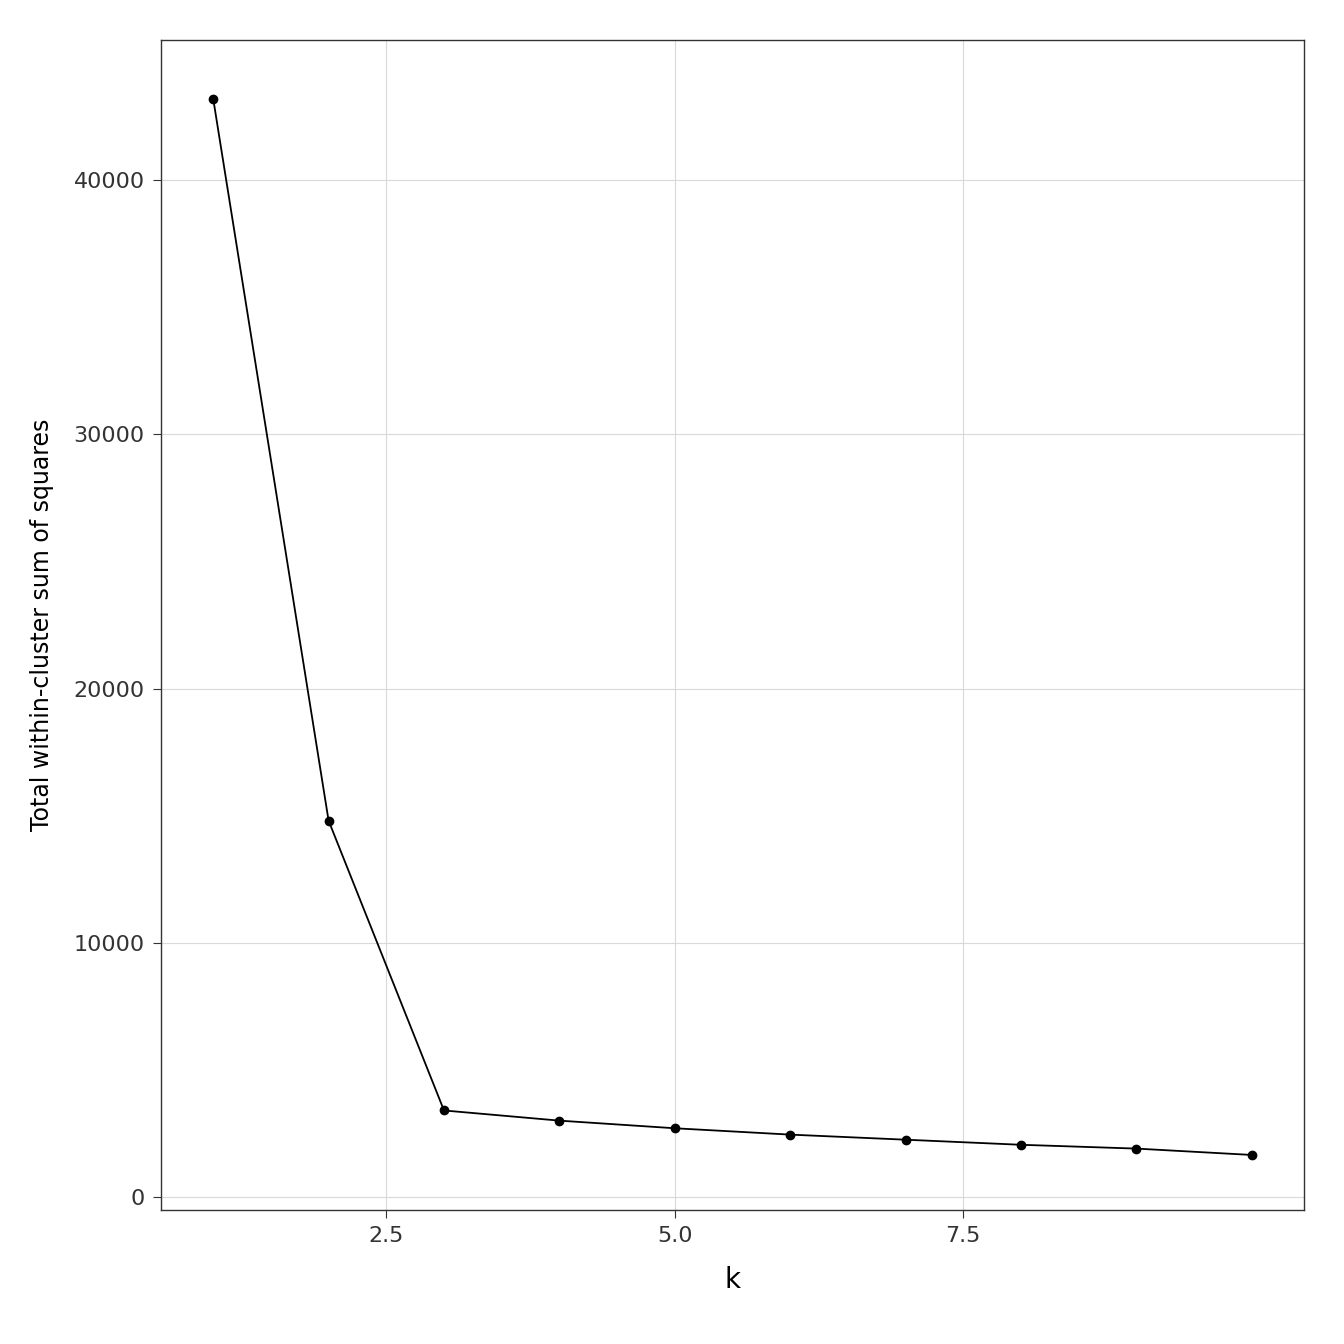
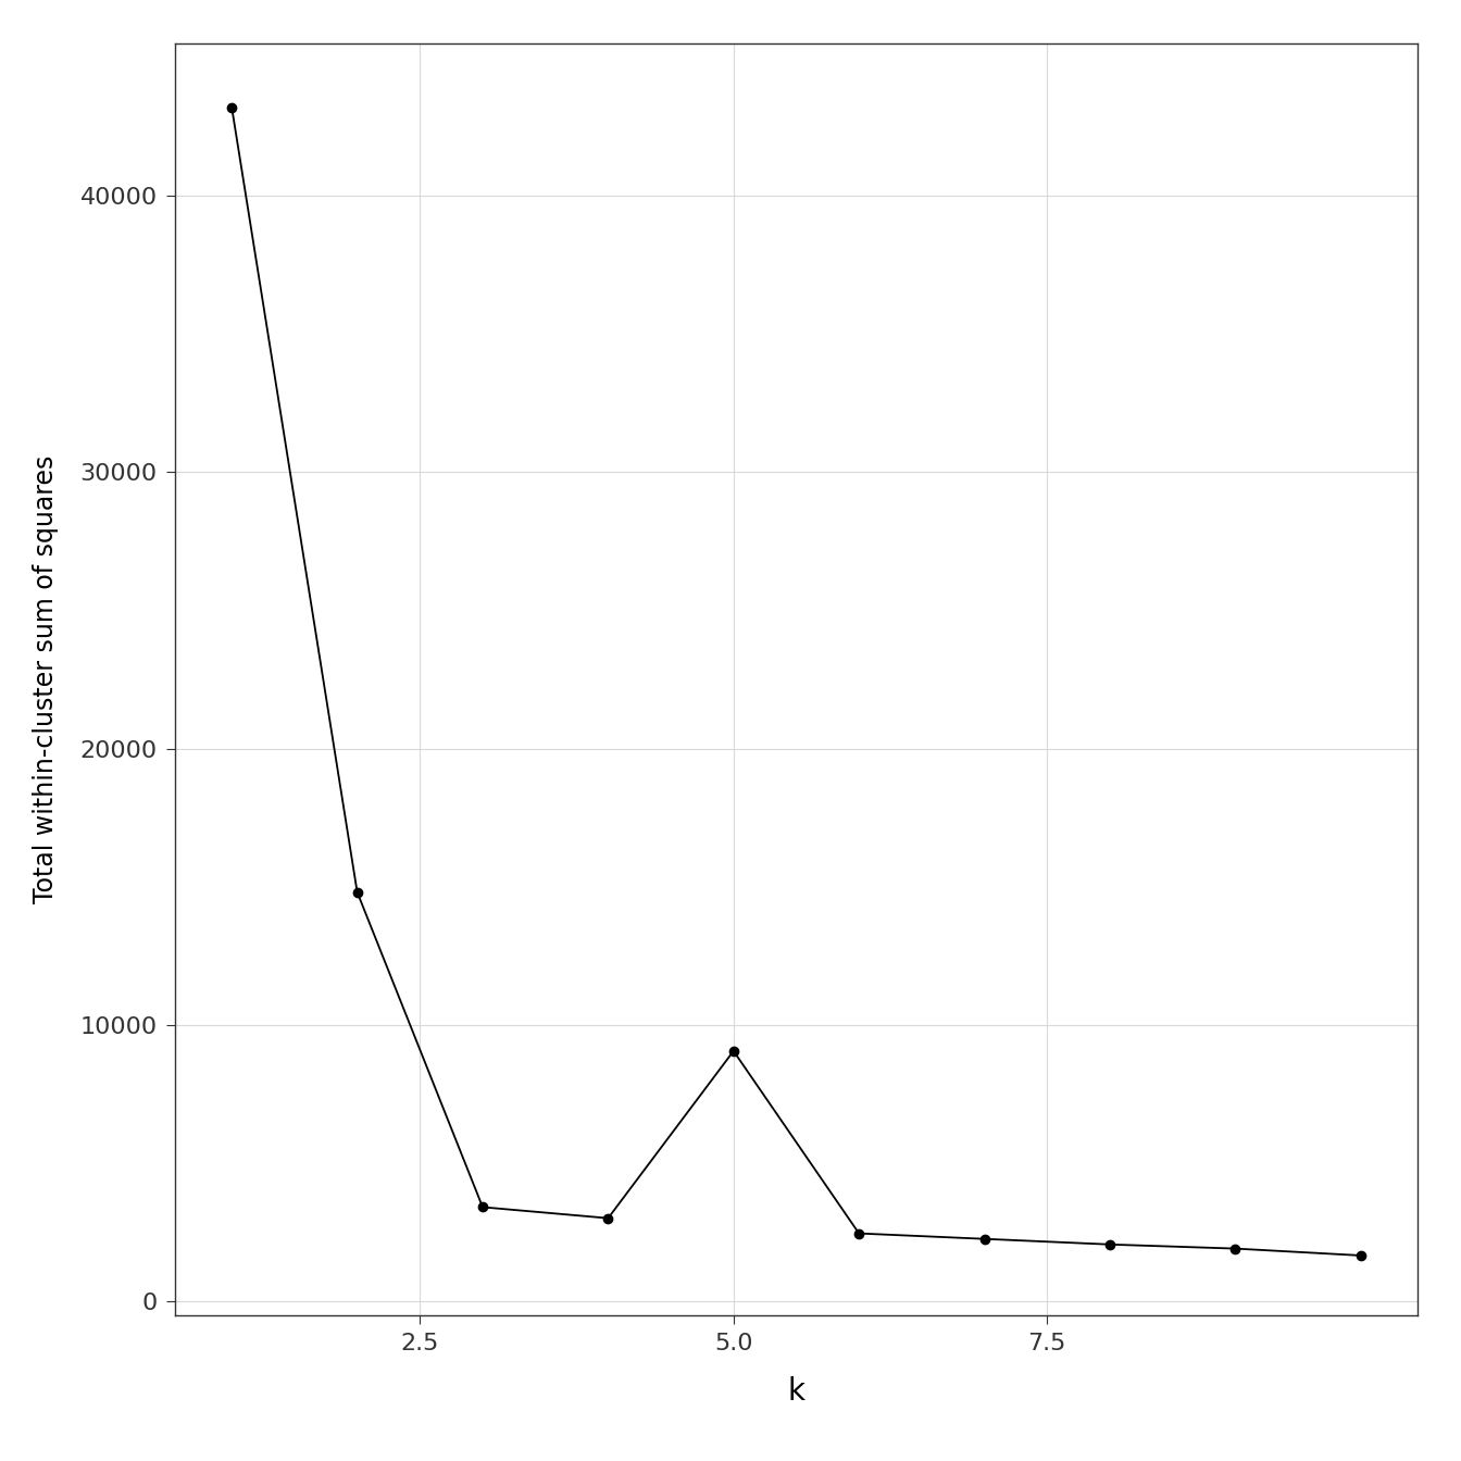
5.0: 2700 -> 9050
